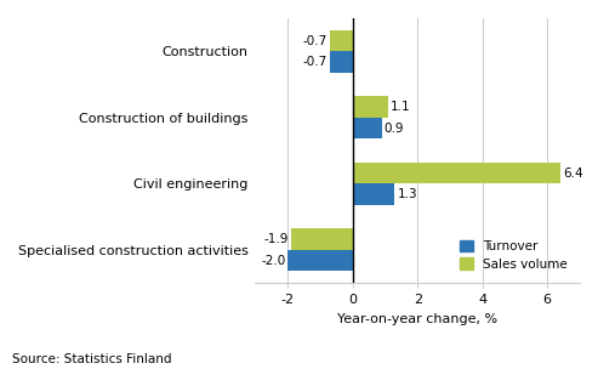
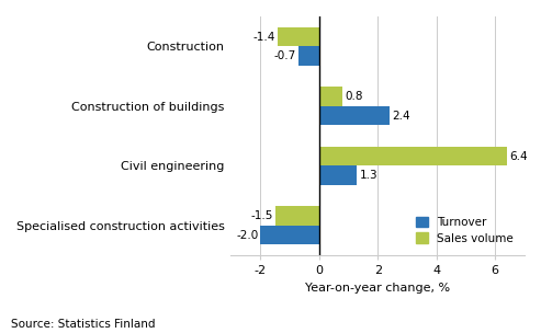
Sales volume/Construction: -0.7 -> -1.4
Sales volume/Construction of buildings: 1.1 -> 0.8
Turnover/Construction of buildings: 0.9 -> 2.4
Sales volume/Specialised construction activities: -1.9 -> -1.5
